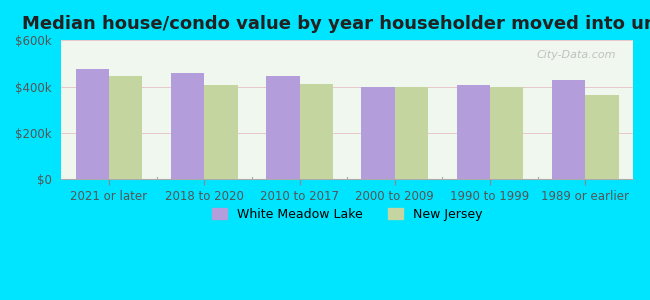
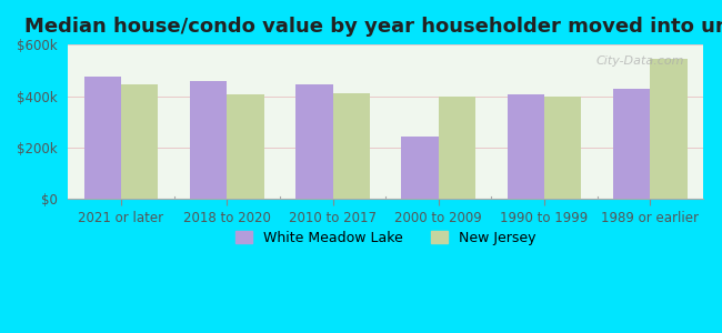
White Meadow Lake/2000 to 2009: $400k -> $245k
New Jersey/1989 or earlier: $362k -> $545k
